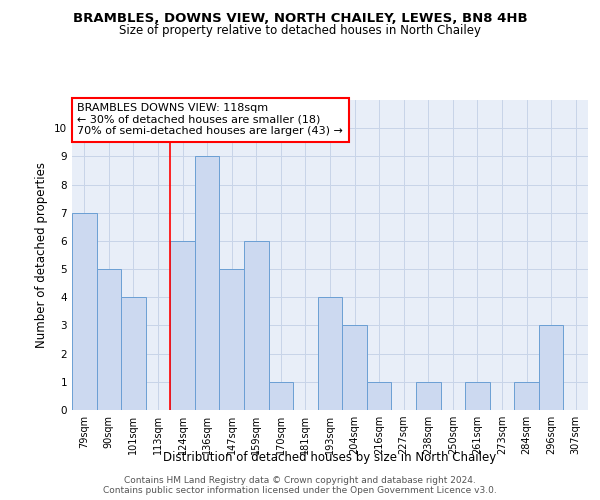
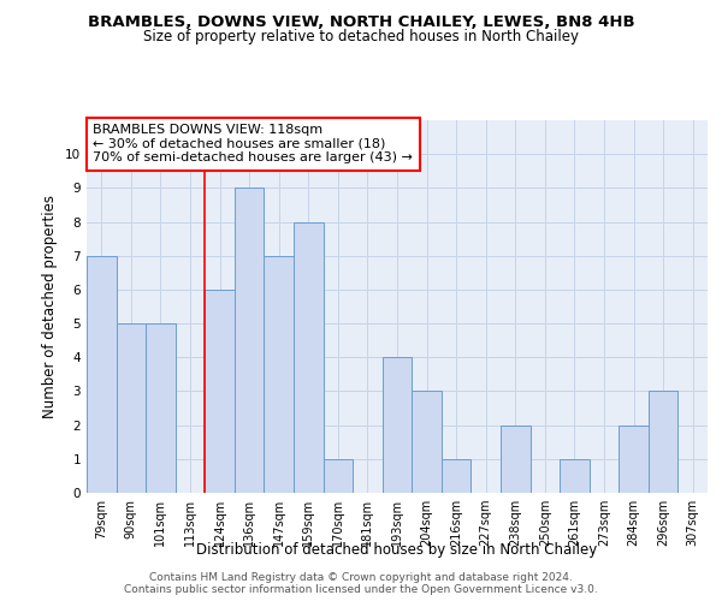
101sqm: 4 -> 5
147sqm: 5 -> 7
159sqm: 6 -> 8
238sqm: 1 -> 2
284sqm: 1 -> 2
